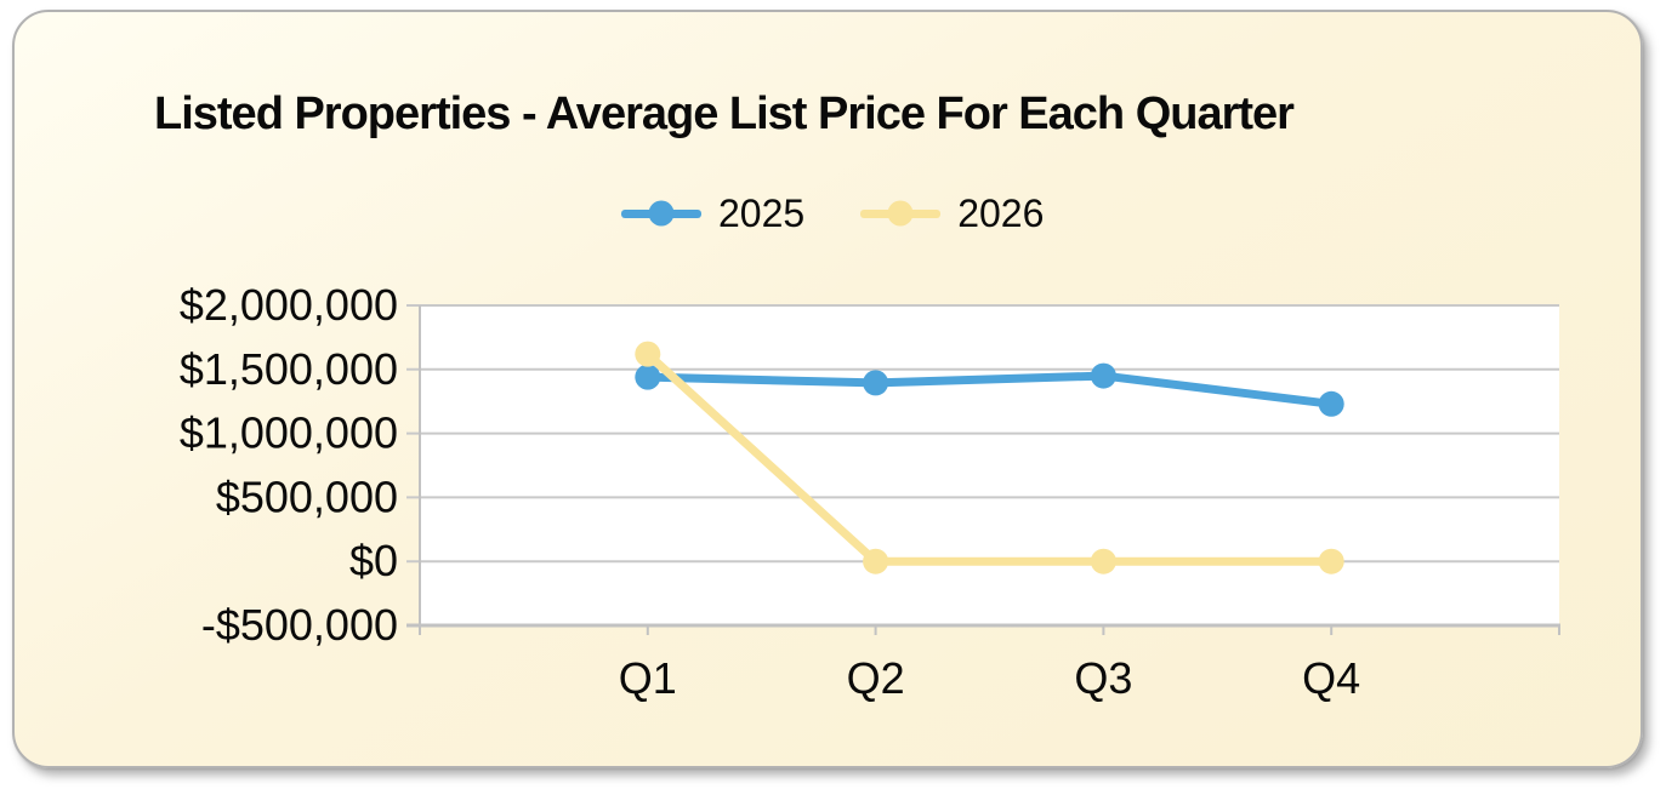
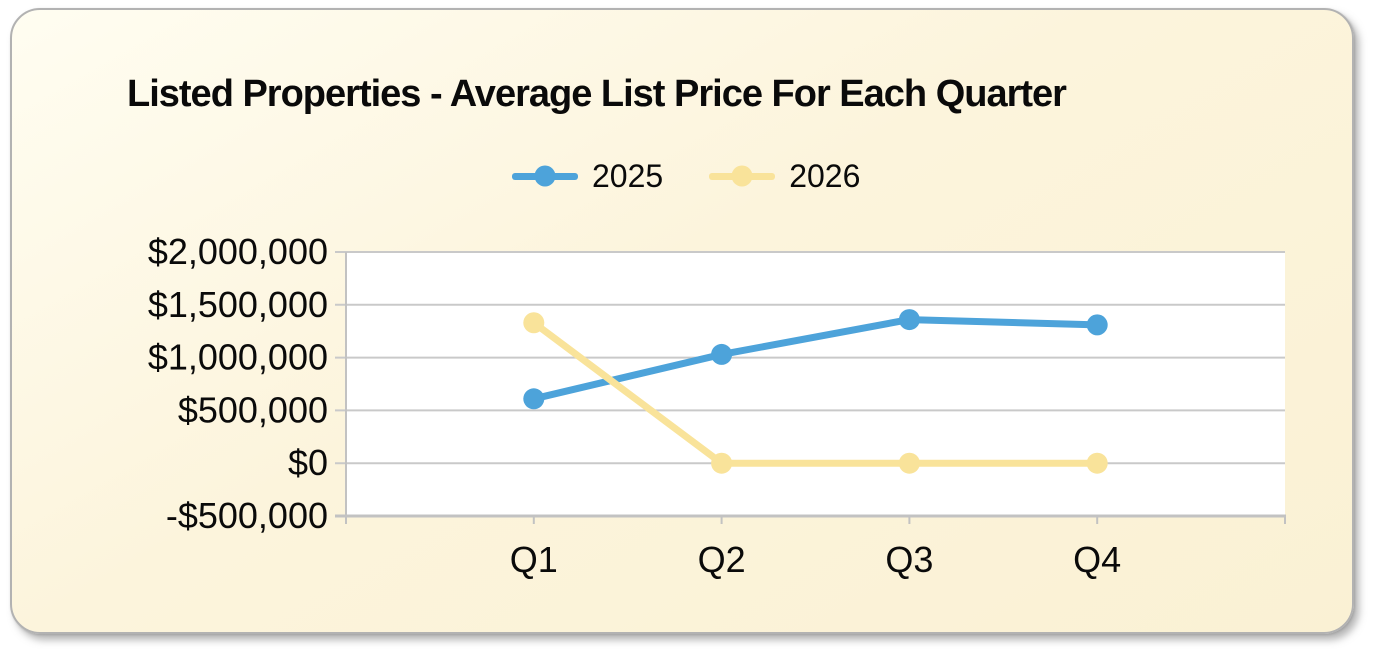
2025/Q1: $1440000 -> $610000
2026/Q1: $1620000 -> $1330000
2025/Q2: $1400000 -> $1030000
2025/Q3: $1450000 -> $1360000
2025/Q4: $1230000 -> $1310000
